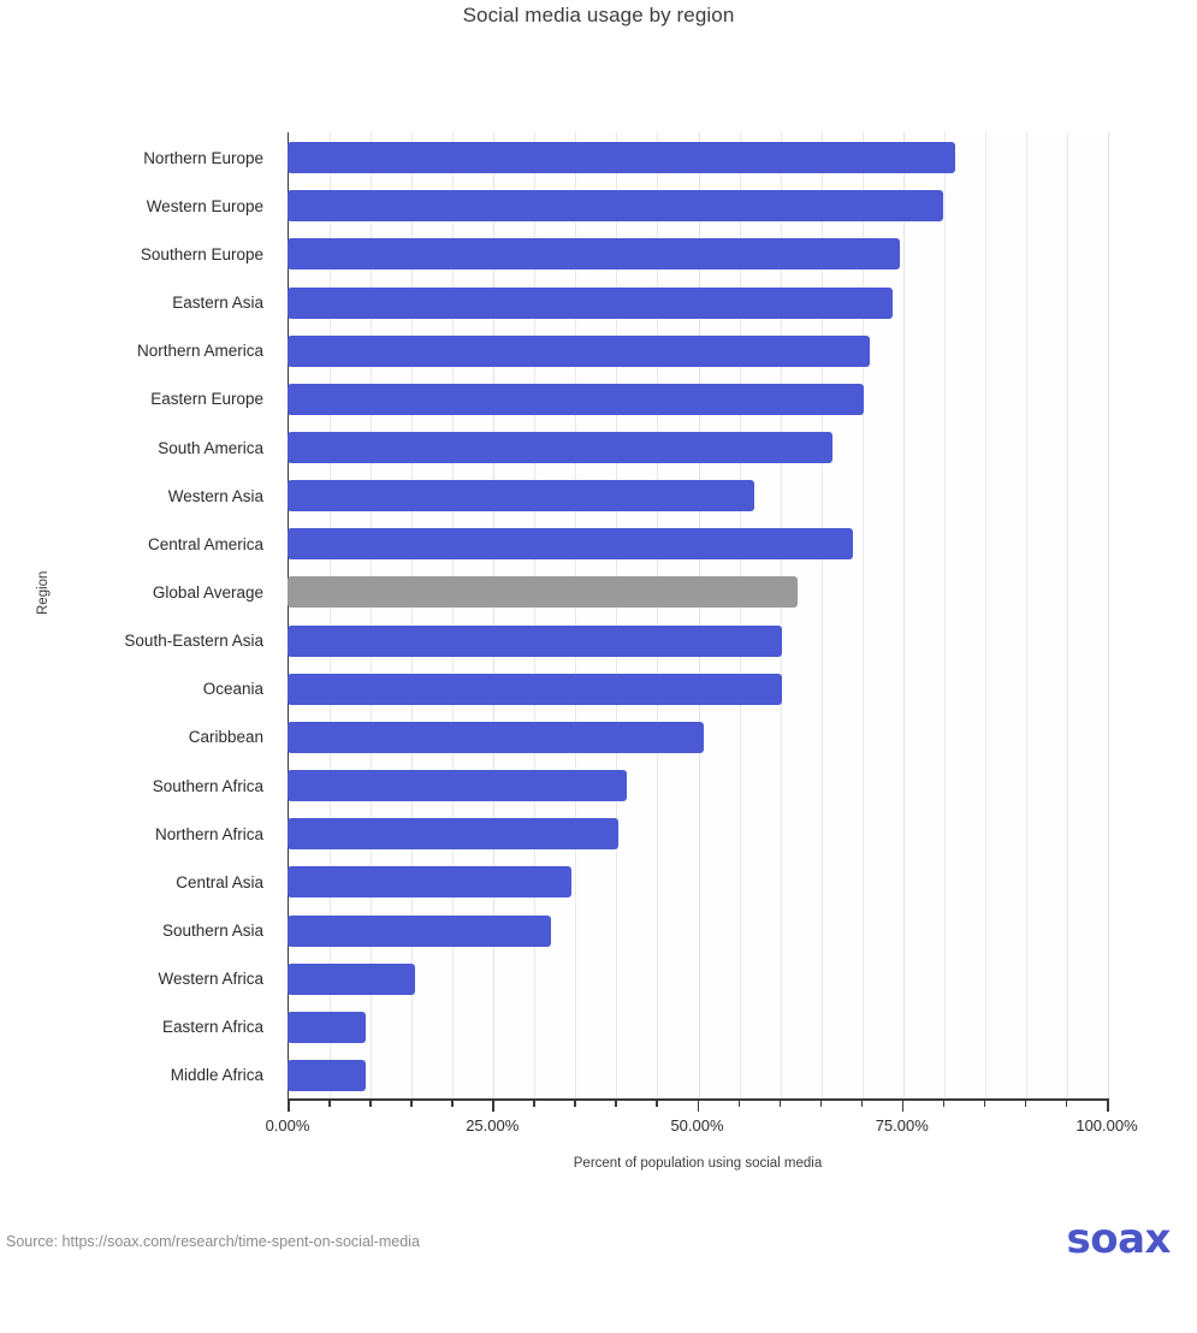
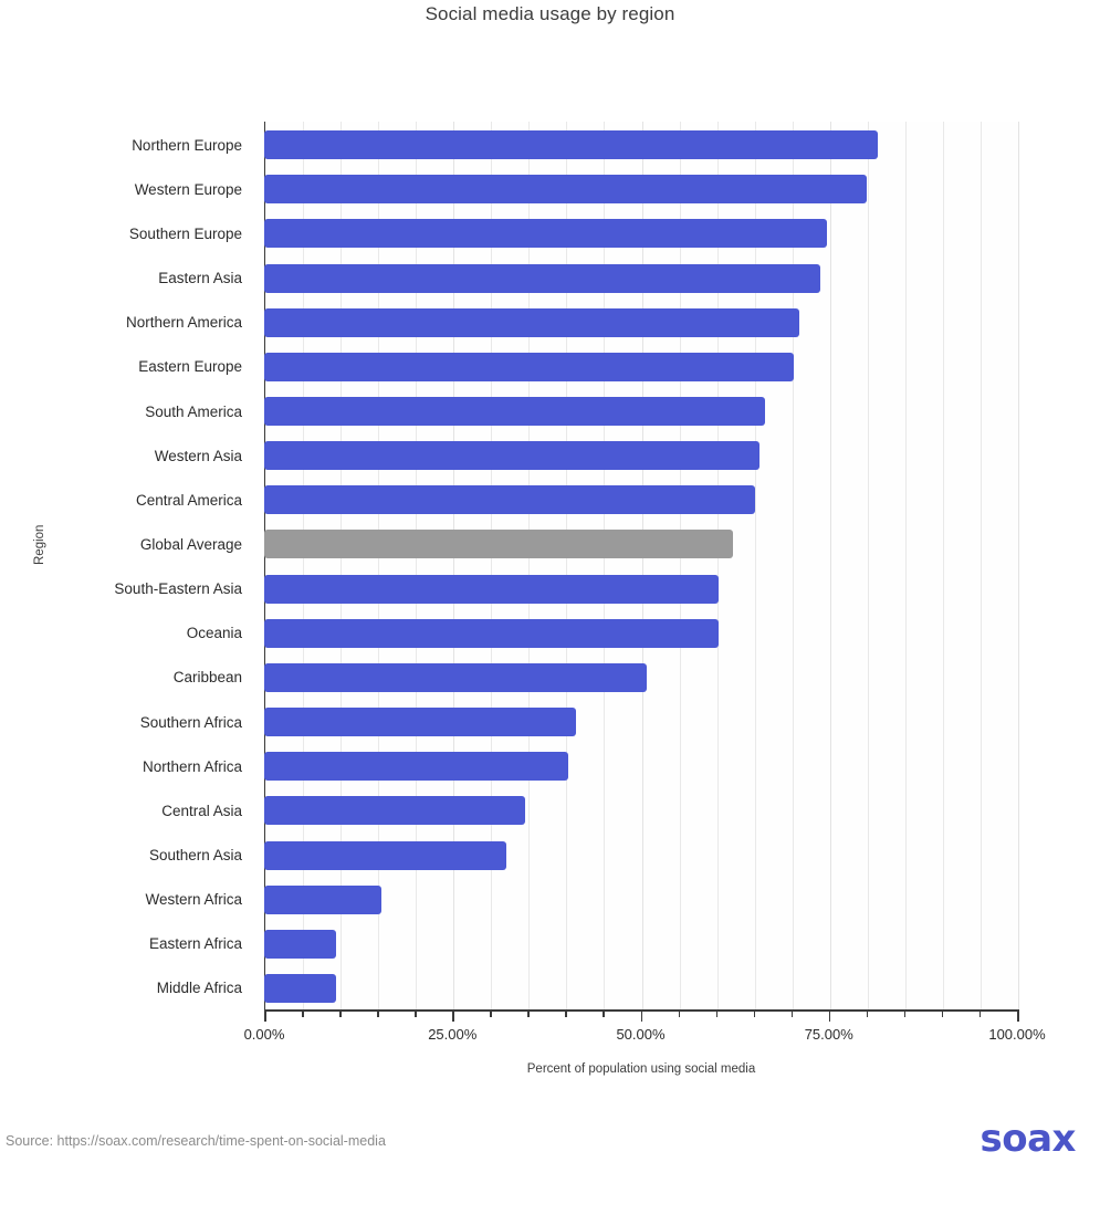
Western Asia: 57% -> 66%
Central America: 69% -> 65%
